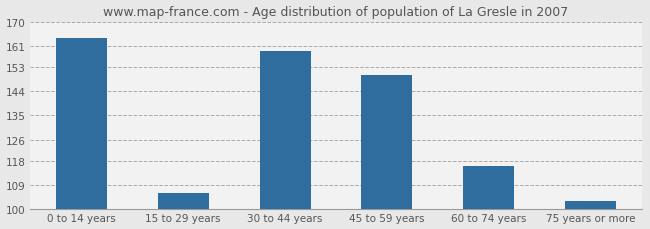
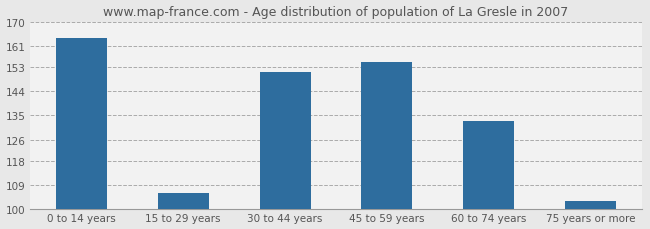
30 to 44 years: 159 -> 151
45 to 59 years: 150 -> 155
60 to 74 years: 116 -> 133
